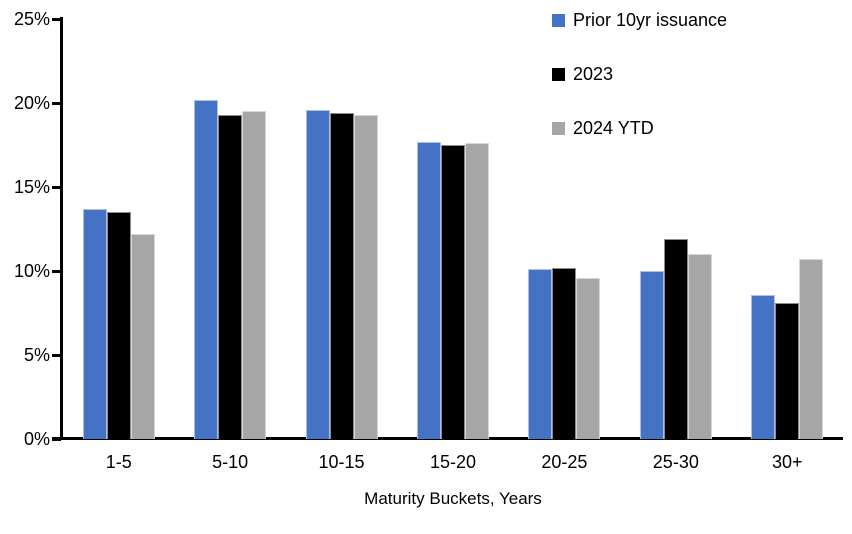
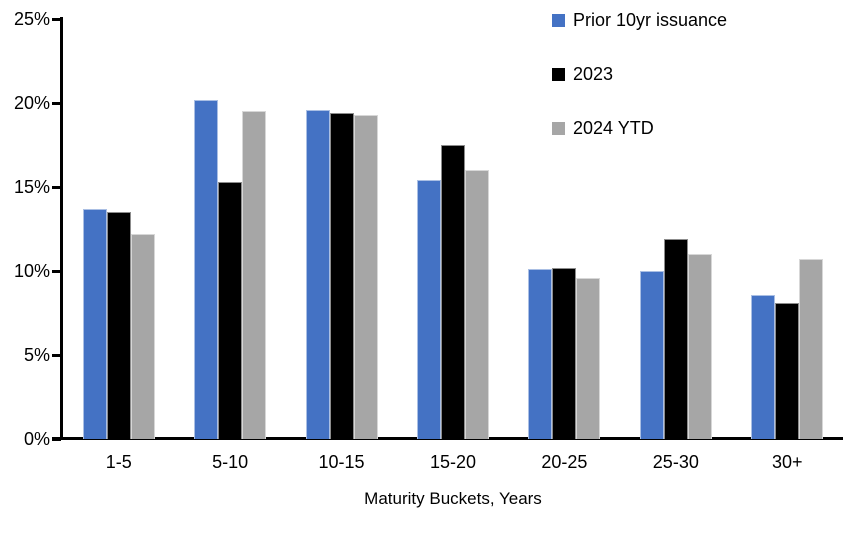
2023/5-10: 19.3% -> 15.3%
Prior 10yr issuance/15-20: 17.7% -> 15.4%
2024 YTD/15-20: 17.6% -> 16.0%
